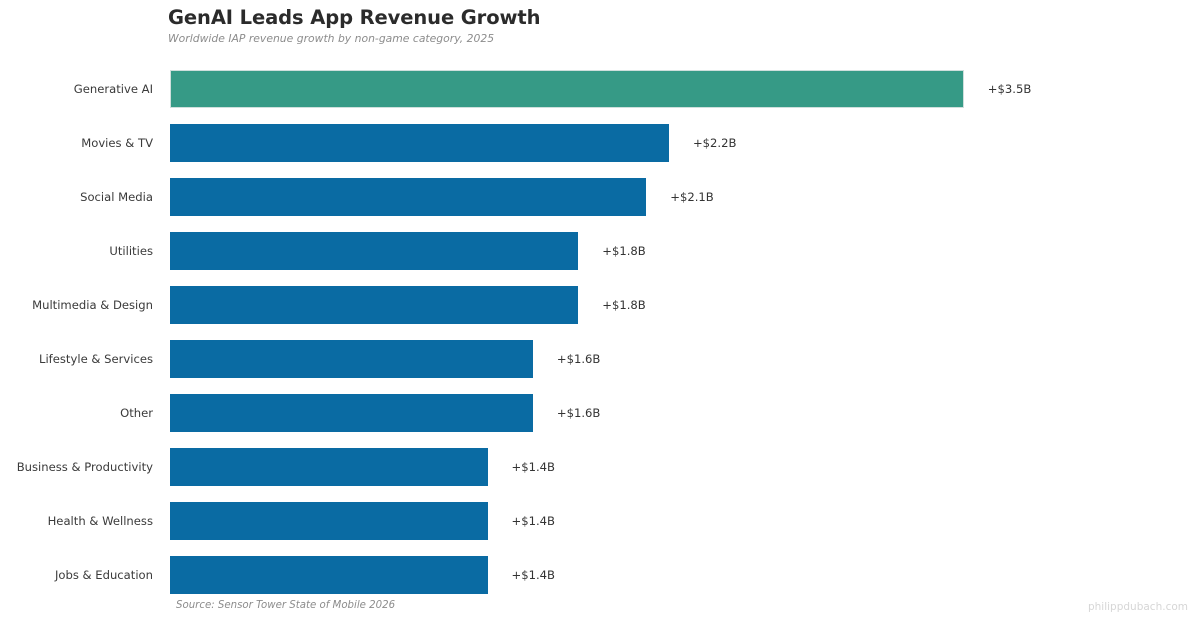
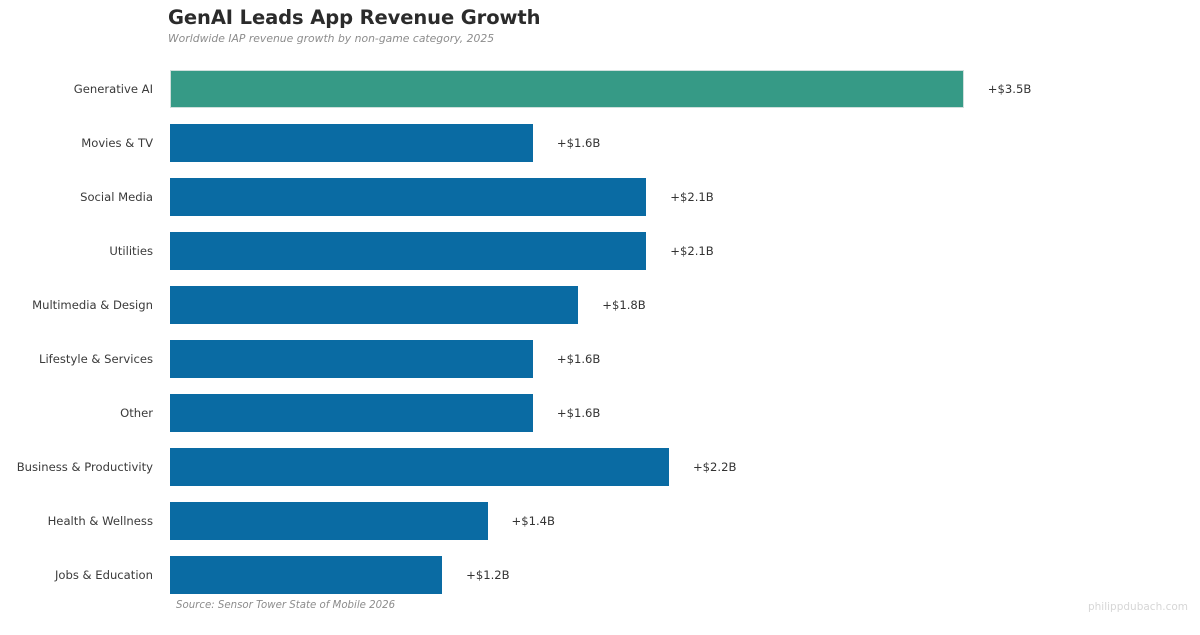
Movies & TV: +$2.2B -> +$1.6B
Utilities: +$1.8B -> +$2.1B
Business & Productivity: +$1.4B -> +$2.2B
Jobs & Education: +$1.4B -> +$1.2B
